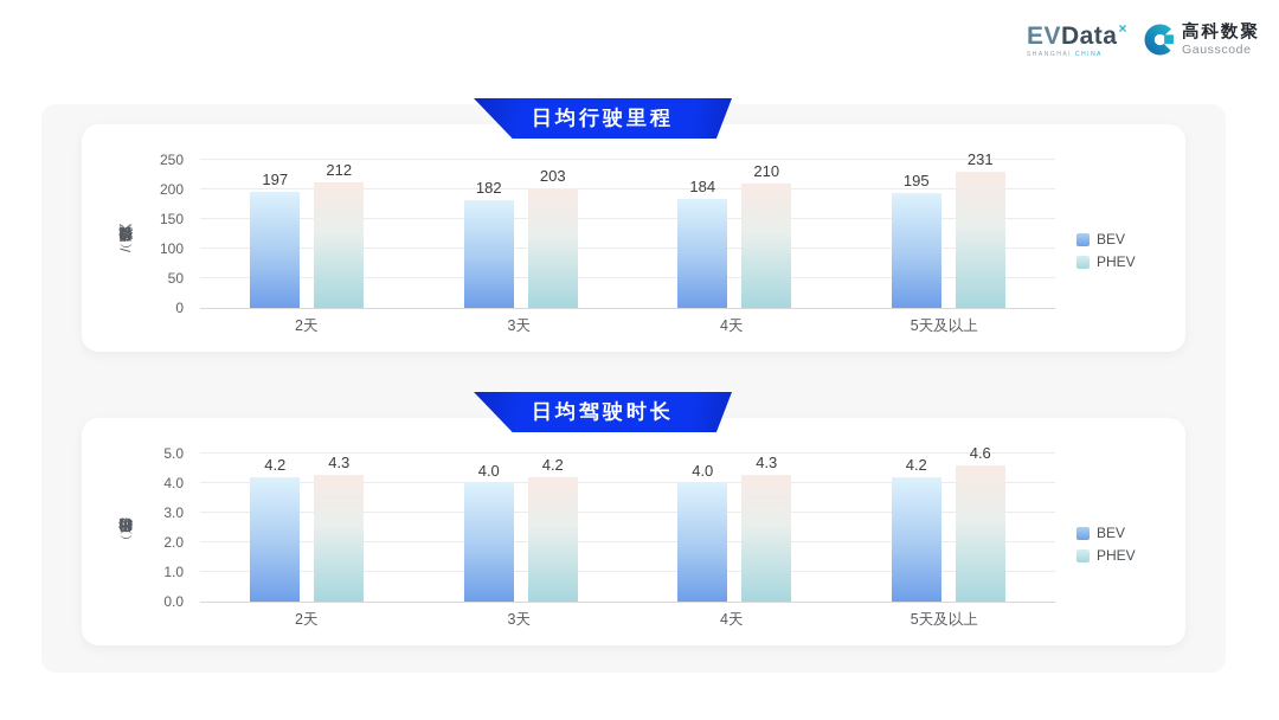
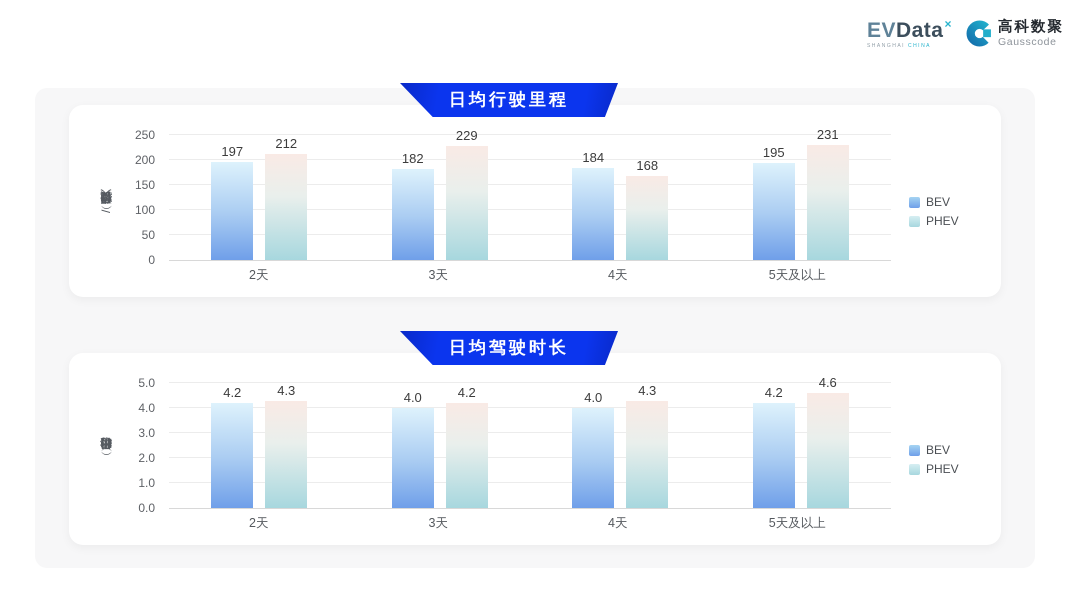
日均行驶里程/PHEV/3天: 203 -> 229
日均行驶里程/PHEV/4天: 210 -> 168
